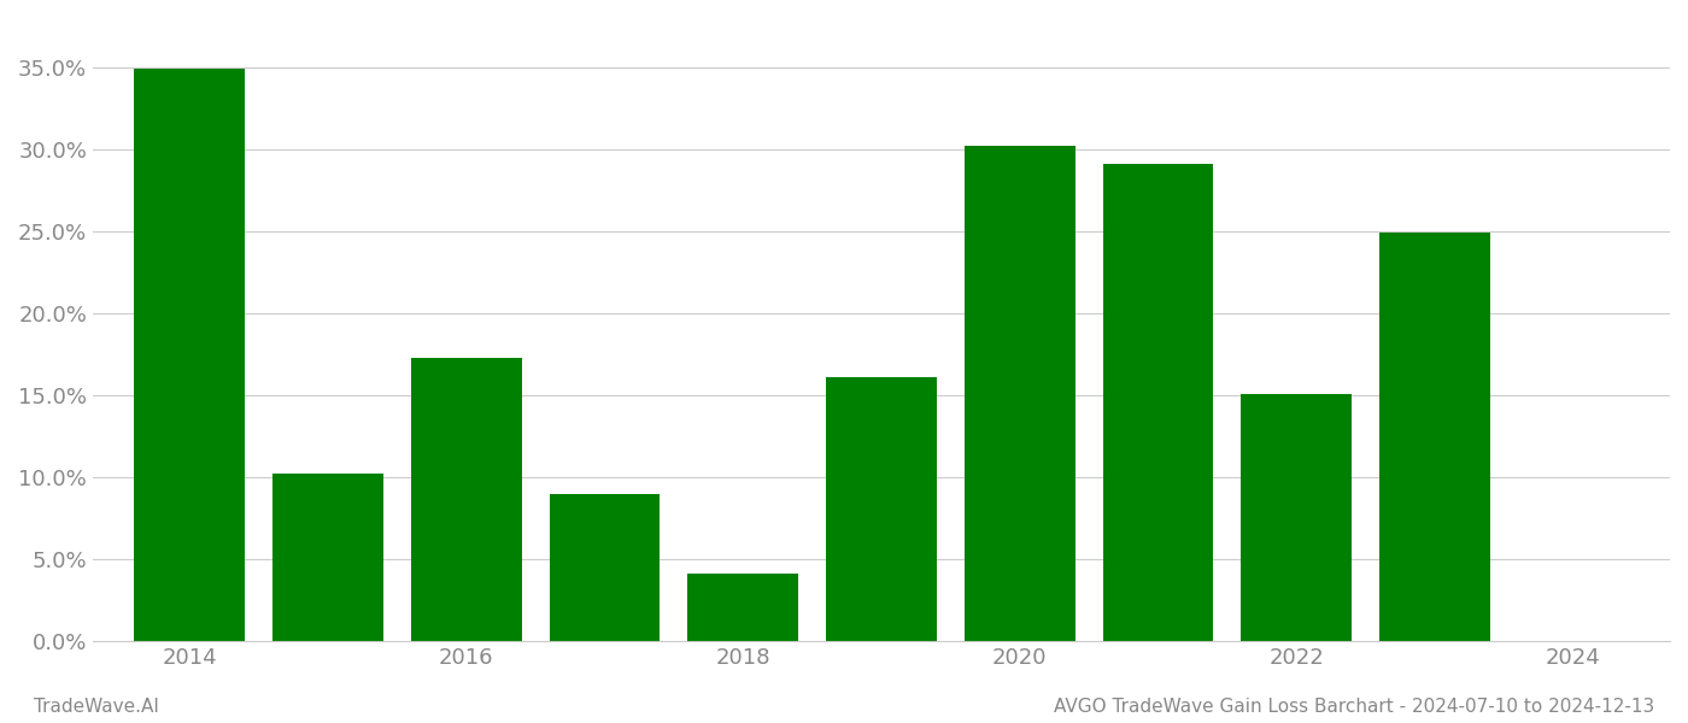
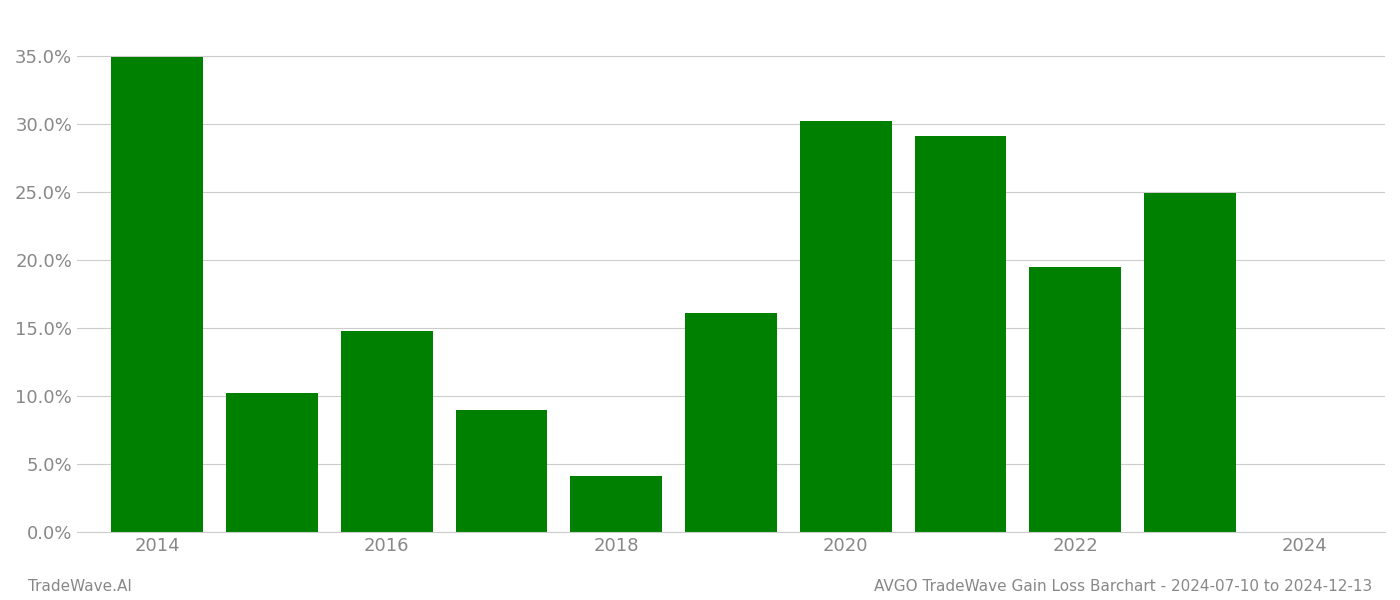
2016: 17.3% -> 14.8%
2022: 15.1% -> 19.5%
